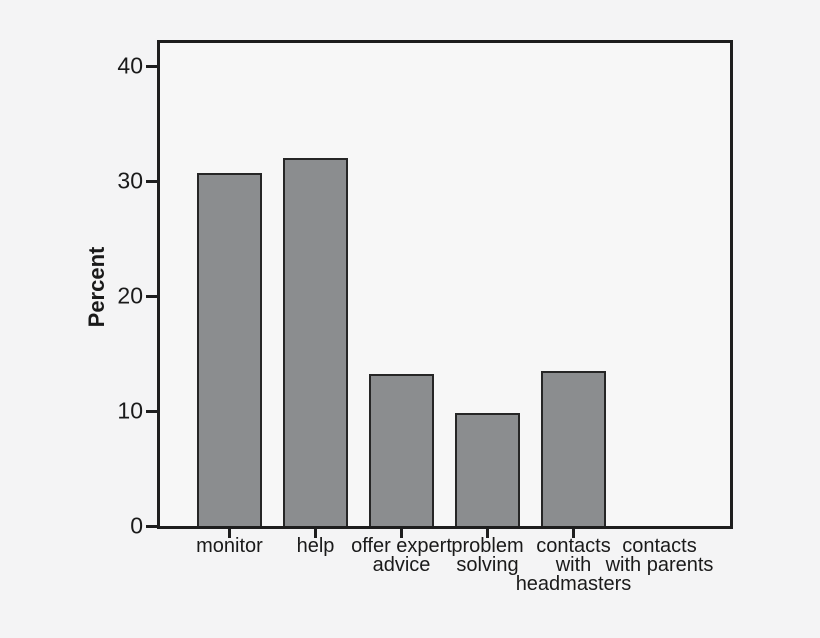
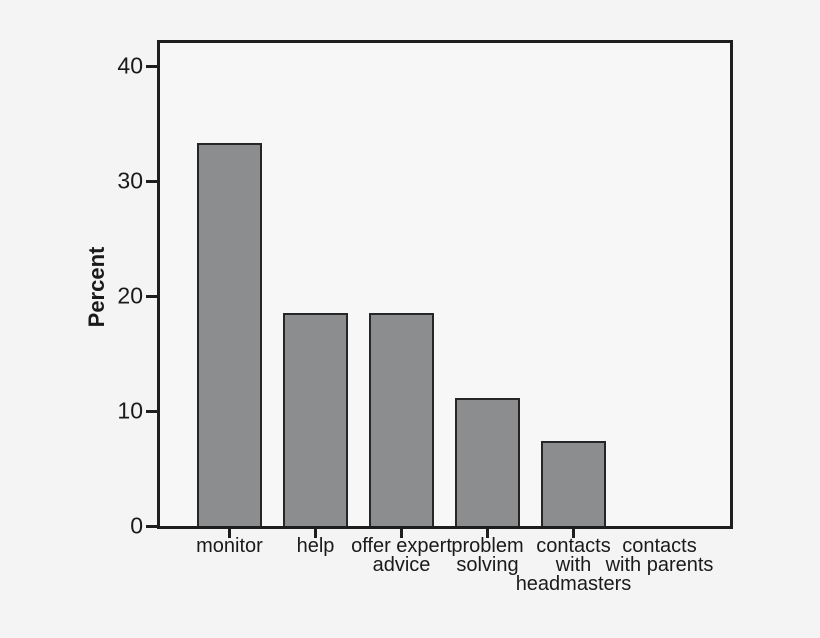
monitor: 30.7 -> 33.3
help: 32.0 -> 18.5
offer expert advice: 13.2 -> 18.5
problem solving: 9.8 -> 11.1
contacts with headmasters: 13.5 -> 7.4
